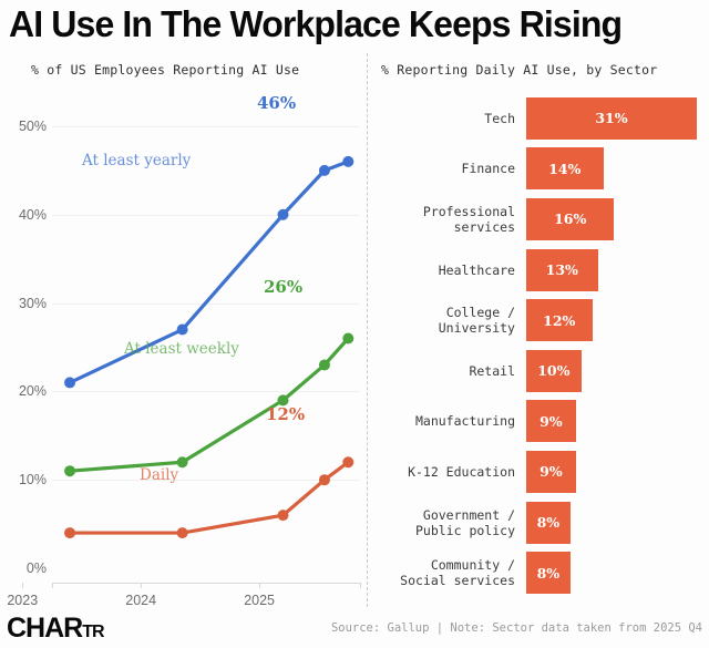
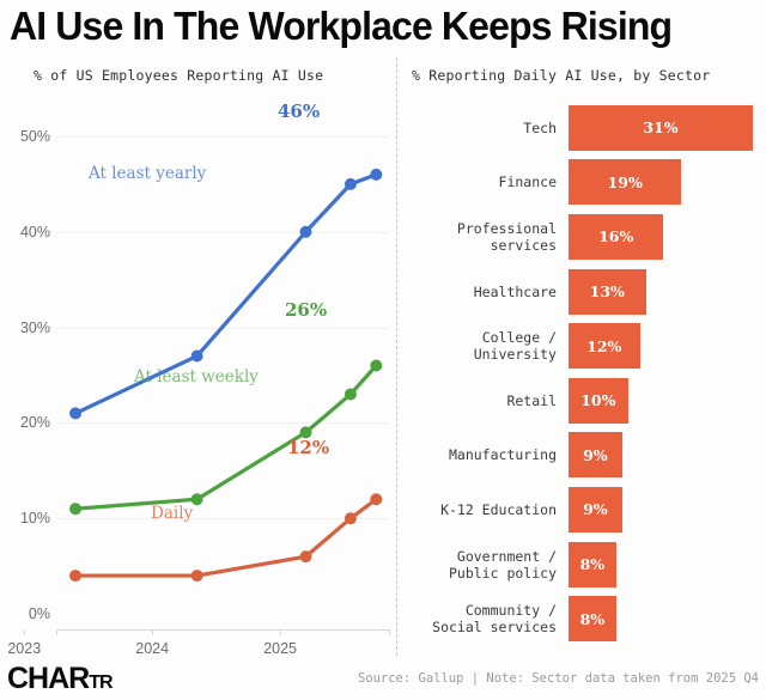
% Reporting Daily AI Use, by Sector/Finance: 14% -> 19%
